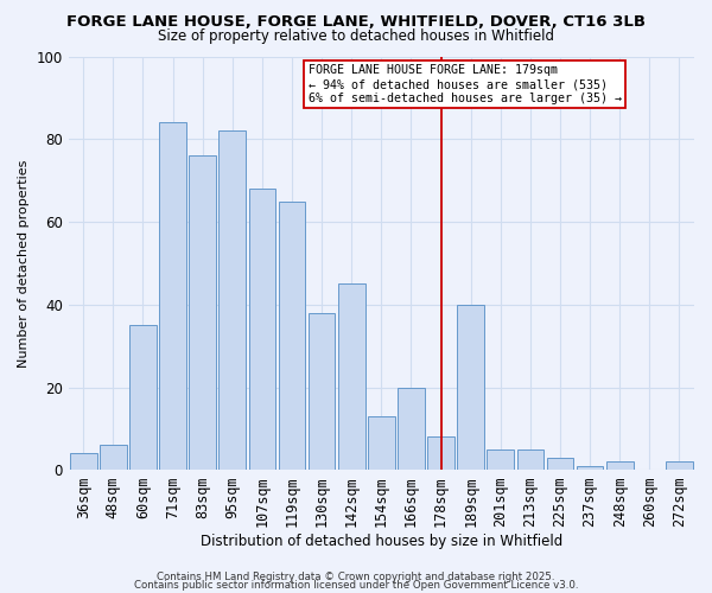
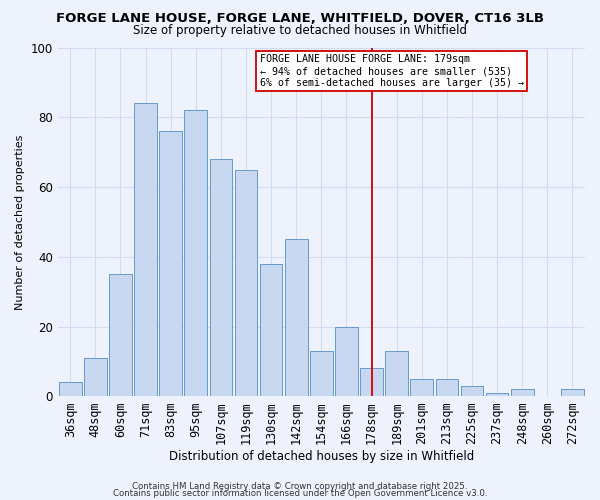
48sqm: 6 -> 11
189sqm: 40 -> 13
